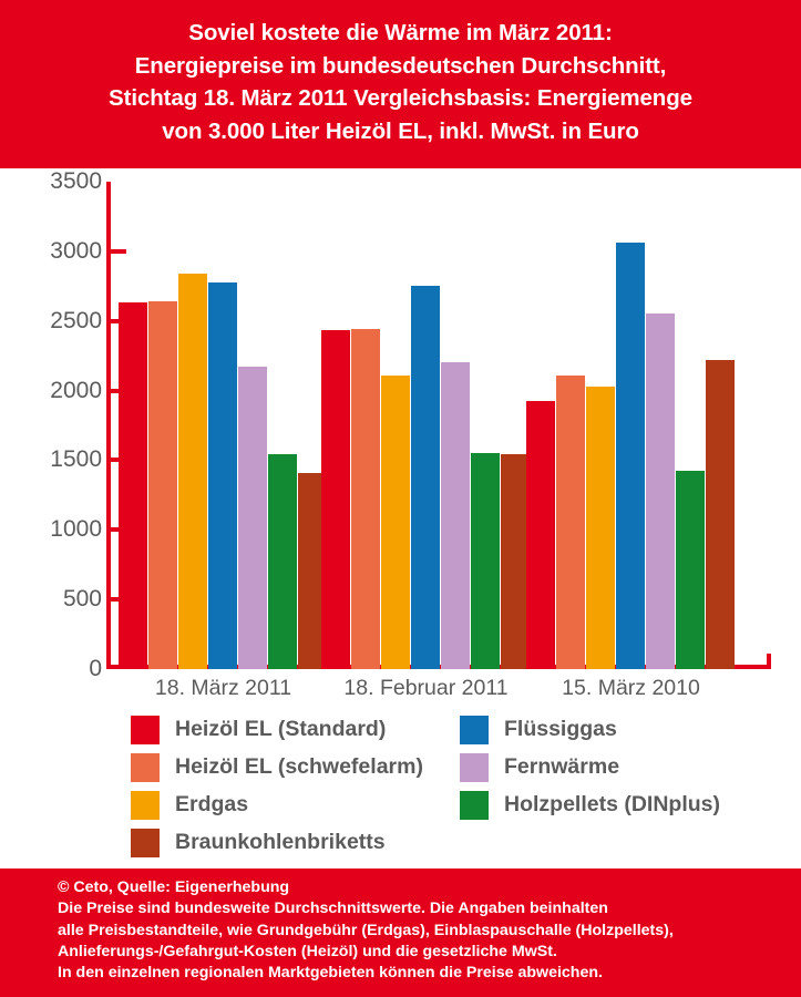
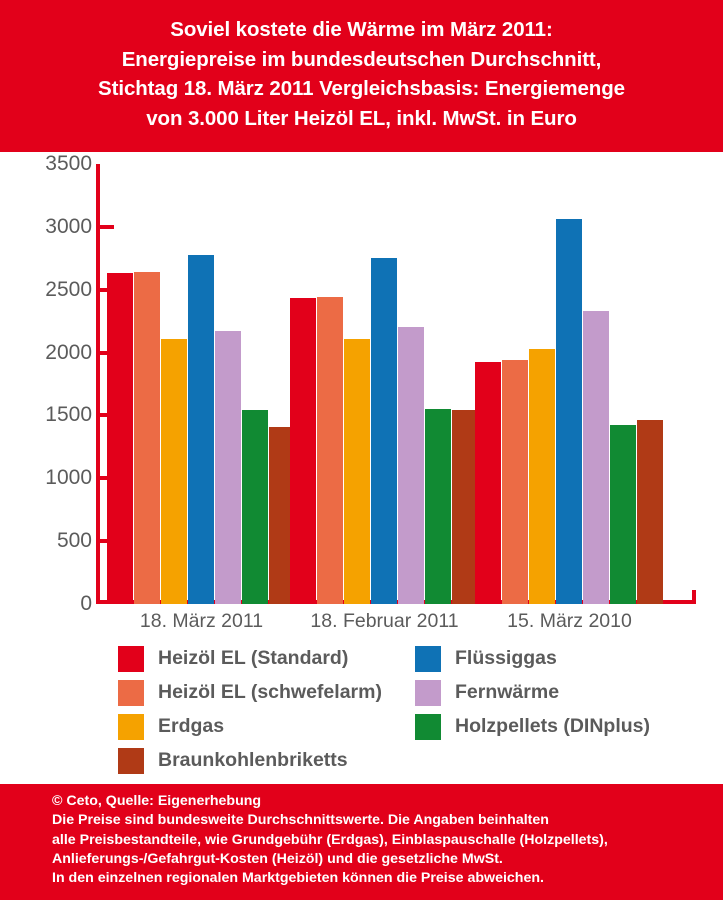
Erdgas/18. März 2011: 2840 -> 2110
Heizöl EL (schwefelarm)/15. März 2010: 2110 -> 1940
Fernwärme/15. März 2010: 2550 -> 2330
Braunkohlenbriketts/15. März 2010: 2220 -> 1460
